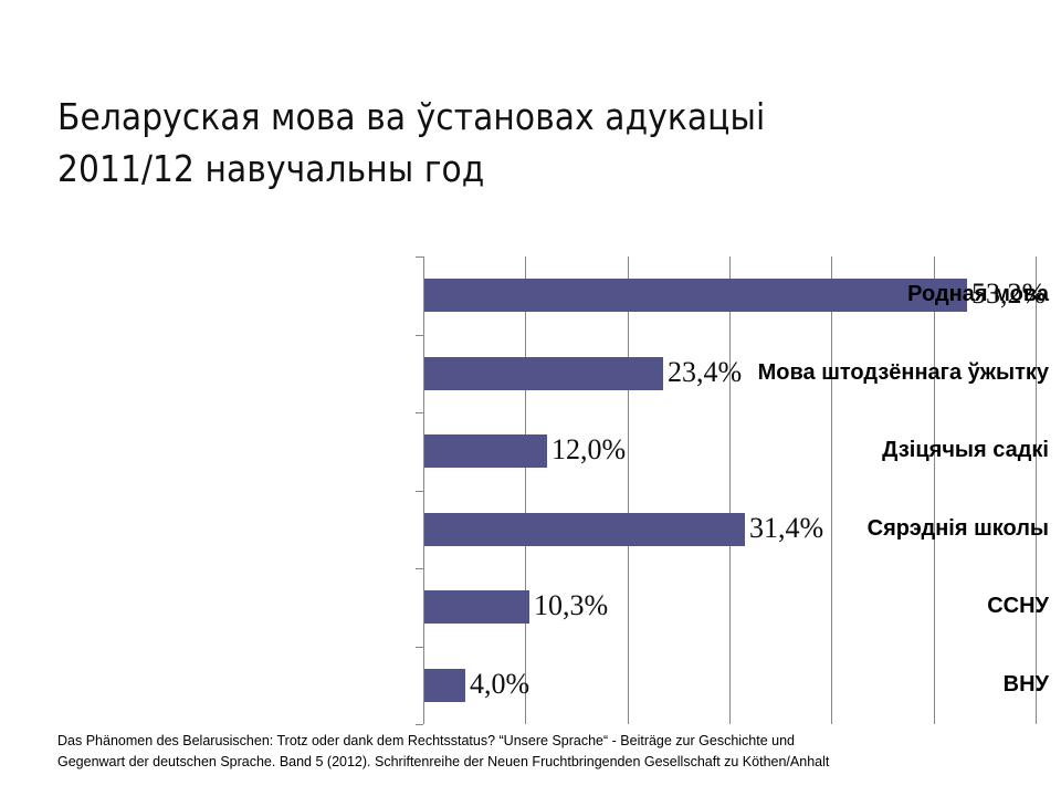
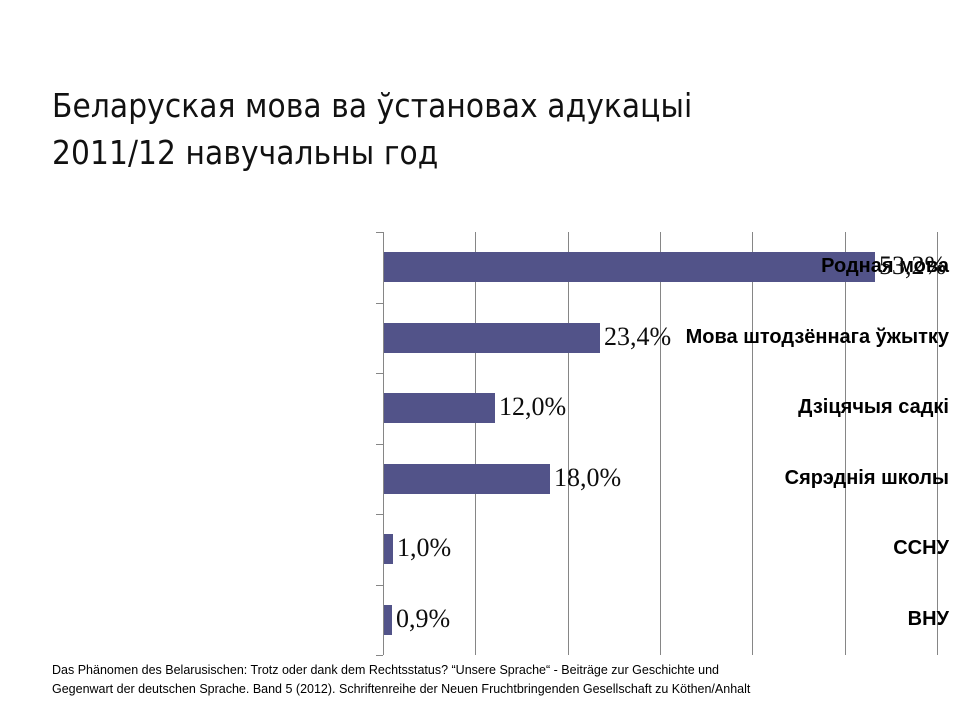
Сярэднія школы: 31,4% -> 18,0%
ССНУ: 10,3% -> 1,0%
ВНУ: 4,0% -> 0,9%
